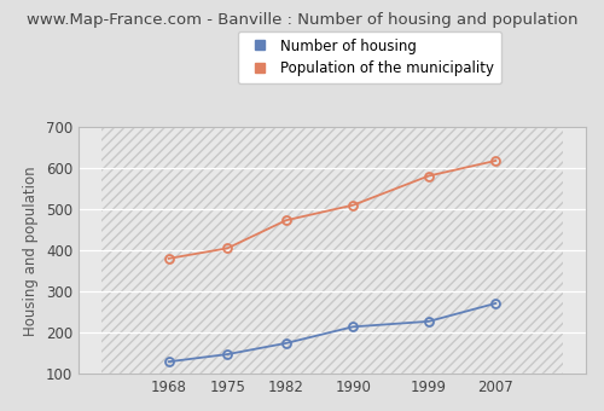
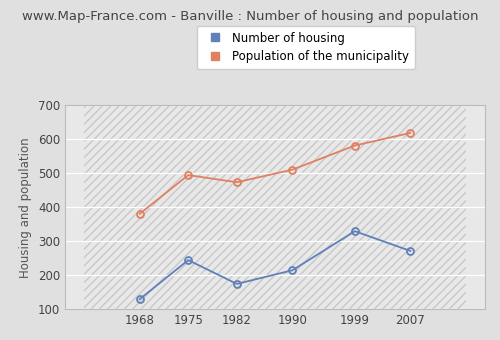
Number of housing/1975: 148 -> 245
Population of the municipality/1975: 406 -> 495
Number of housing/1999: 228 -> 330
